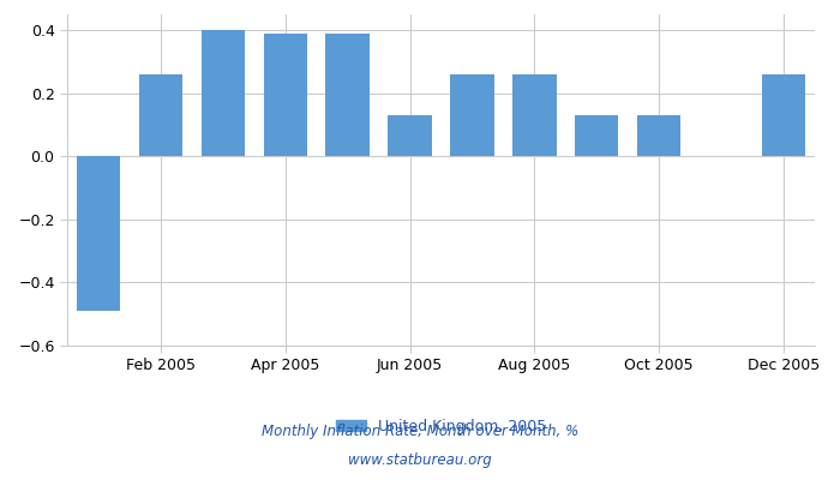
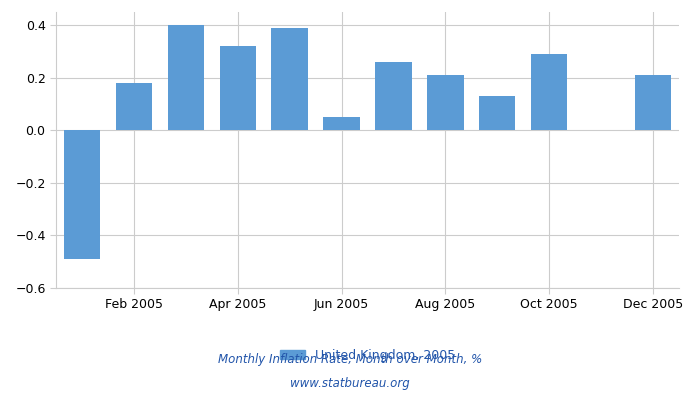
Feb 2005: 0.26 -> 0.18
Apr 2005: 0.39 -> 0.32
Jun 2005: 0.13 -> 0.05
Aug 2005: 0.26 -> 0.21
Oct 2005: 0.13 -> 0.29
Dec 2005: 0.26 -> 0.21
